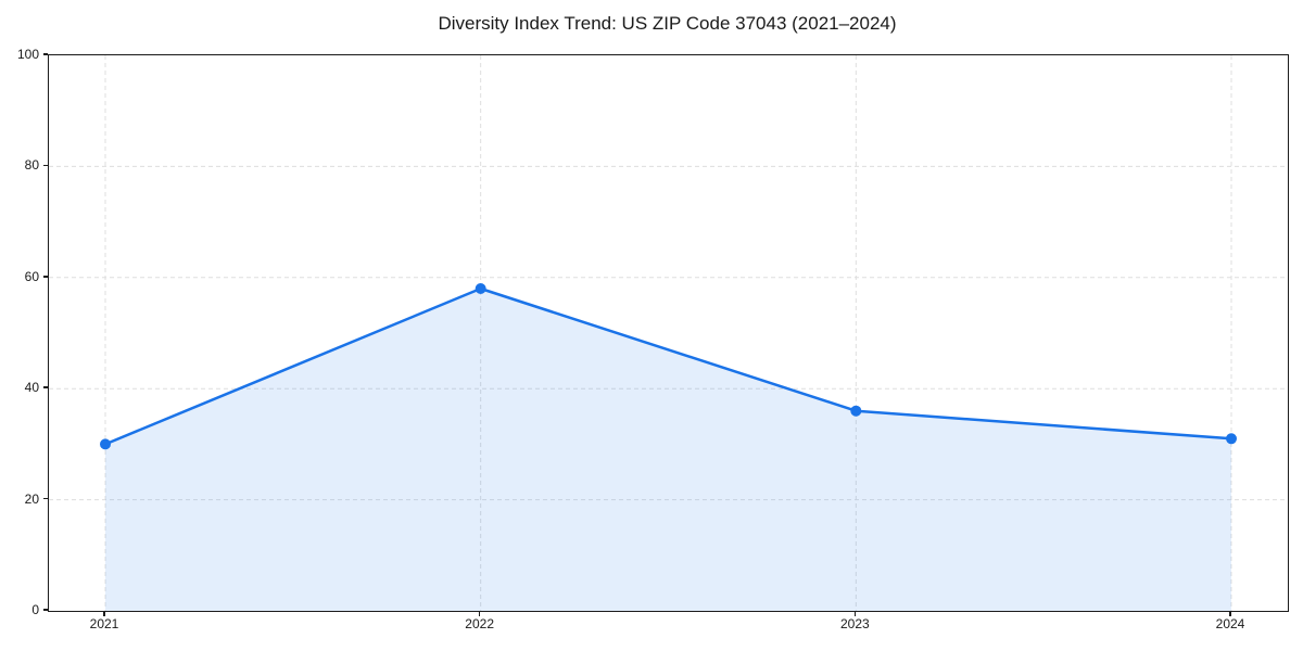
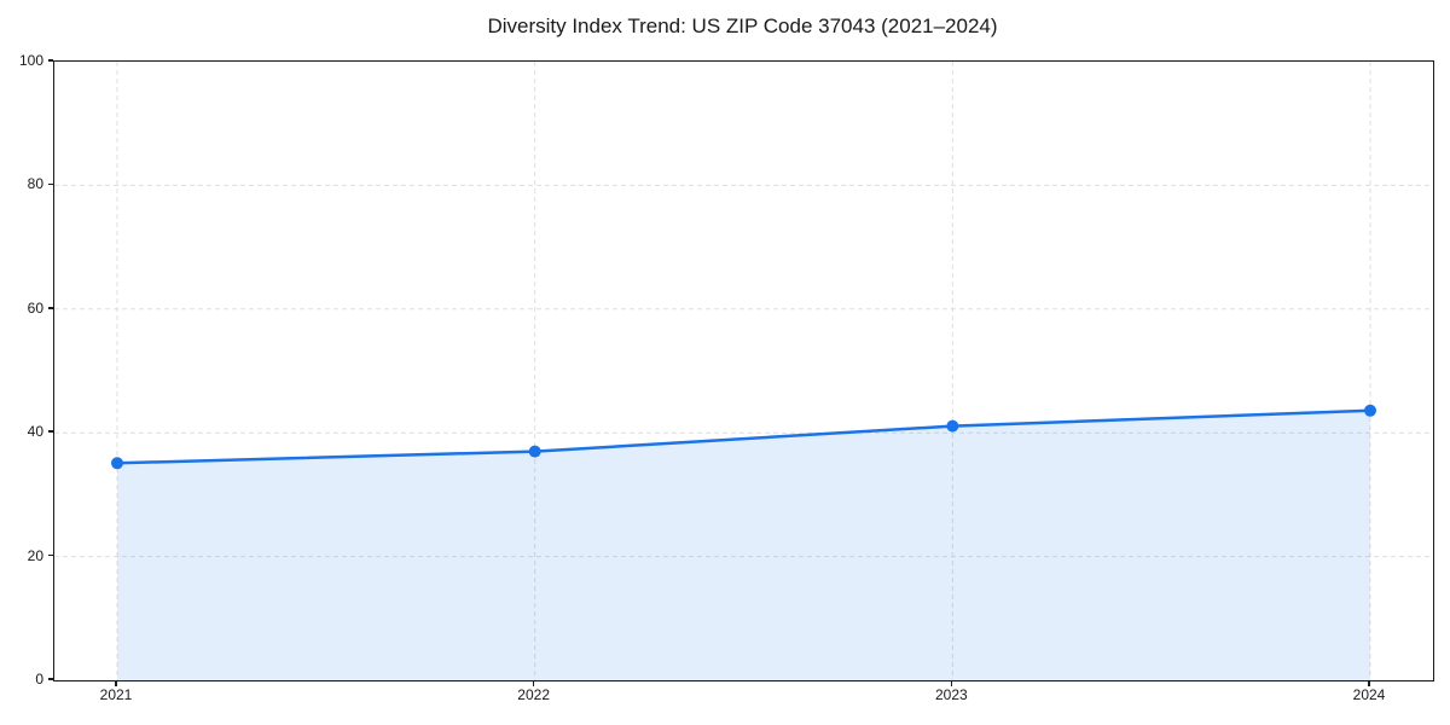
2021: 30 -> 35
2022: 58 -> 37
2023: 36 -> 41
2024: 31 -> 44
